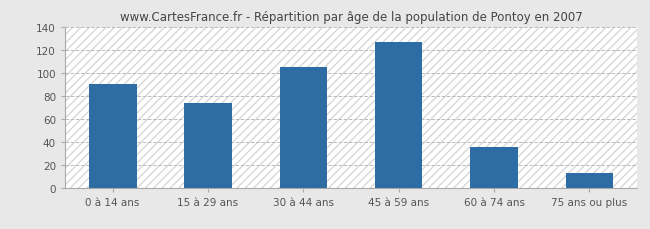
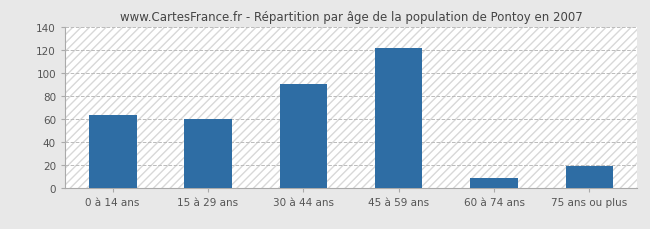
0 à 14 ans: 90 -> 63
15 à 29 ans: 74 -> 60
30 à 44 ans: 105 -> 90
45 à 59 ans: 127 -> 121
60 à 74 ans: 35 -> 8
75 ans ou plus: 13 -> 19
